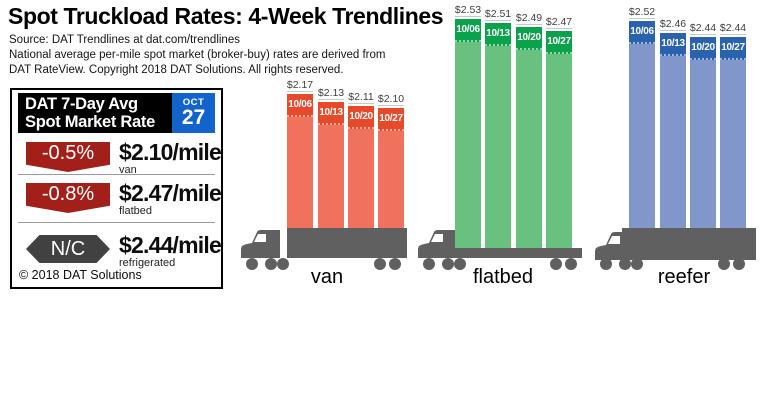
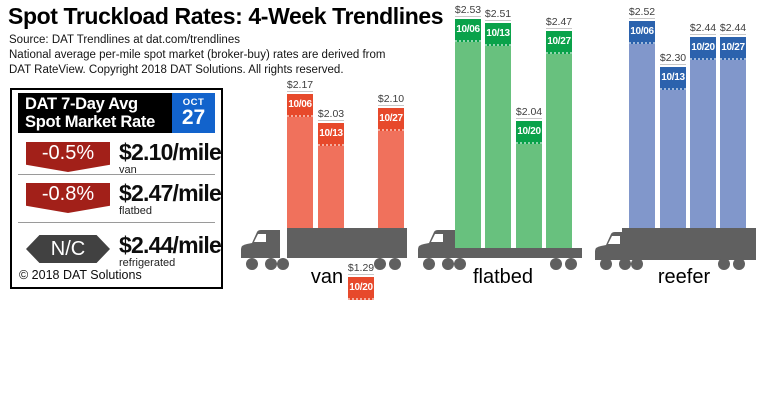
van/10/13: $2.13 -> $2.03
reefer/10/13: $2.46 -> $2.30
van/10/20: $2.11 -> $1.29
flatbed/10/20: $2.49 -> $2.04
